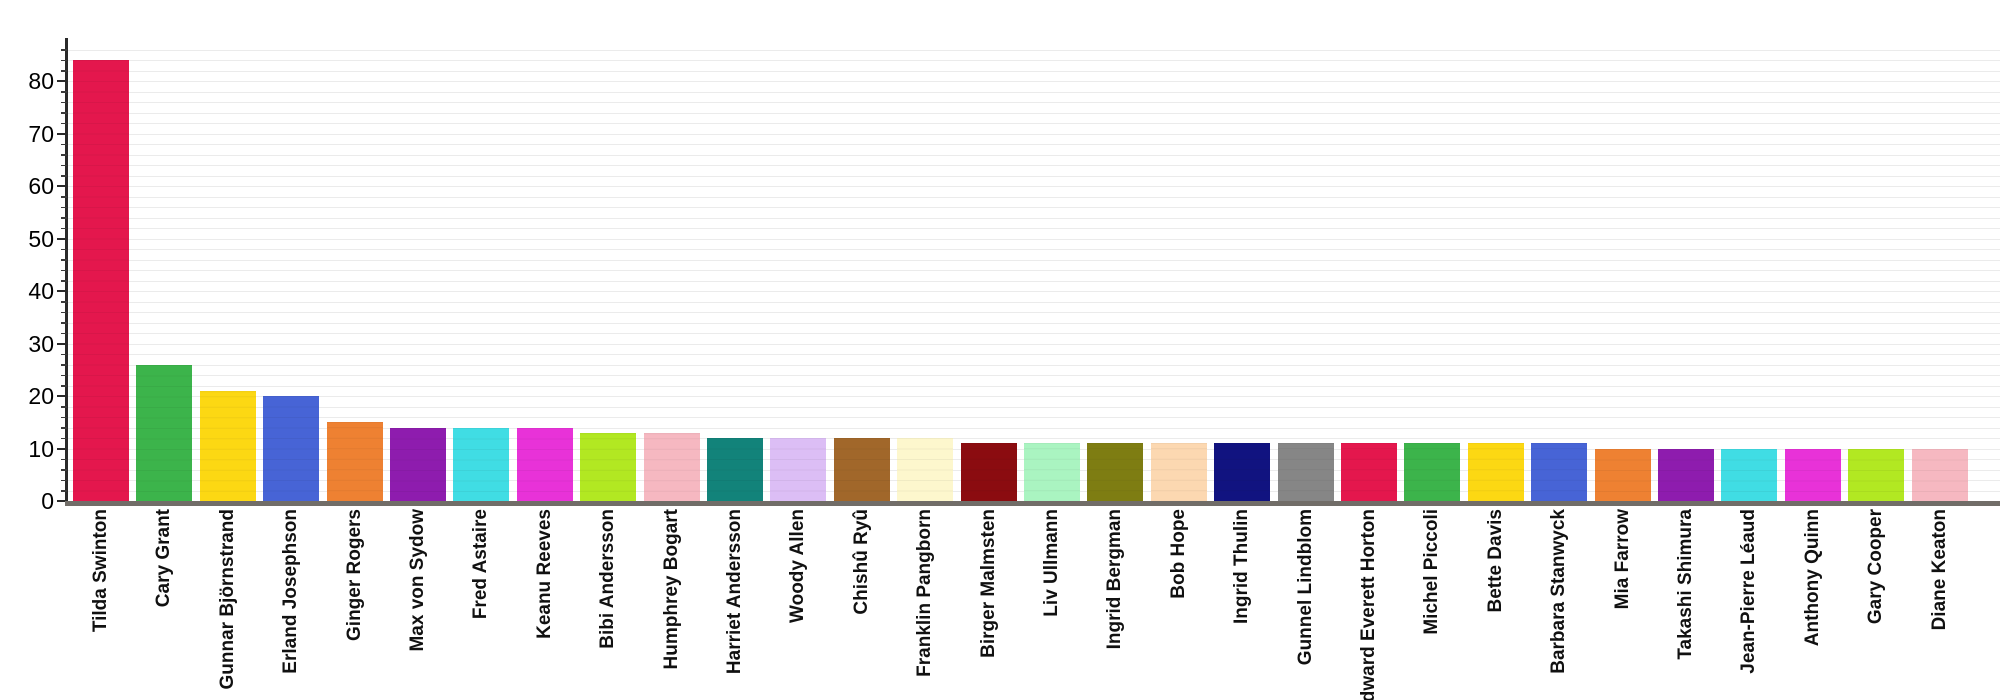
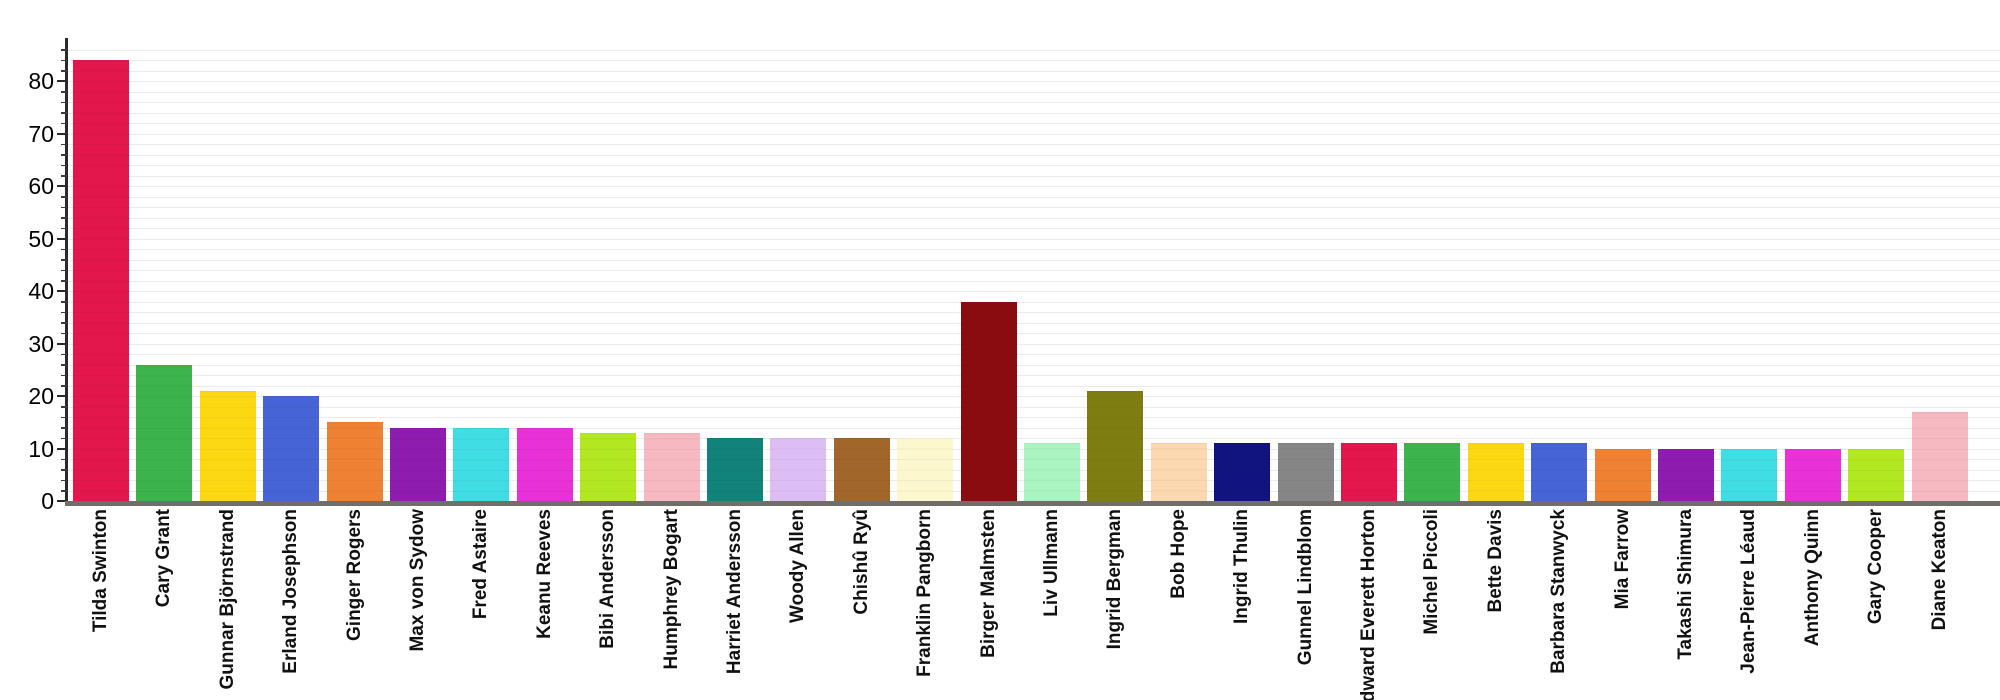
Birger Malmsten: 11 -> 38
Ingrid Bergman: 11 -> 21
Diane Keaton: 10 -> 17
